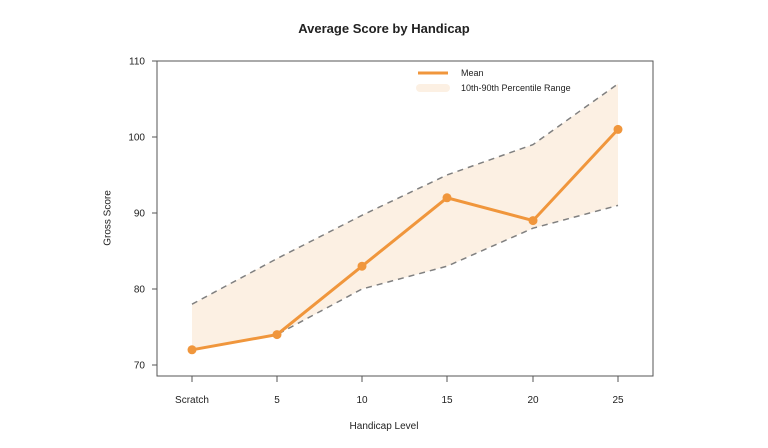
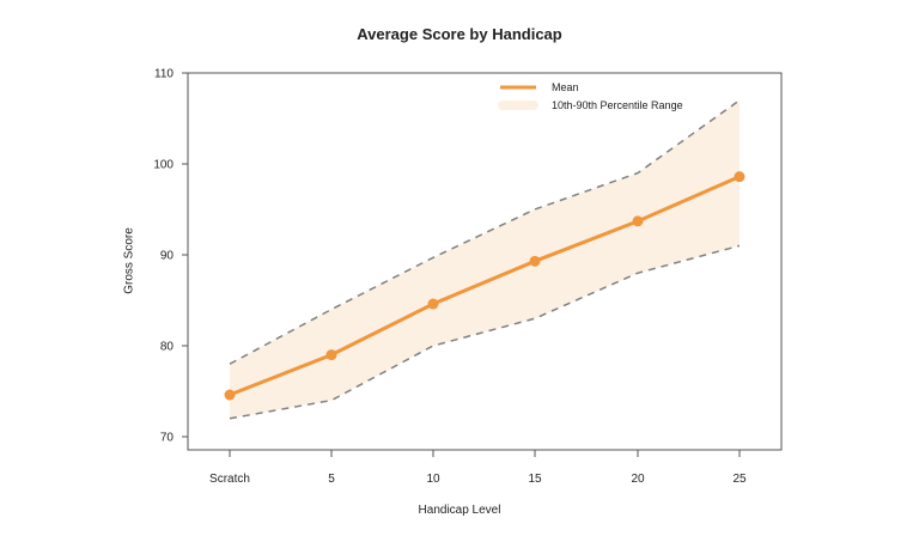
Mean/Scratch: 72 -> 75
Mean/5: 74 -> 79
Mean/10: 83 -> 85
Mean/15: 92 -> 89
Mean/20: 89 -> 94
Mean/25: 101 -> 99
